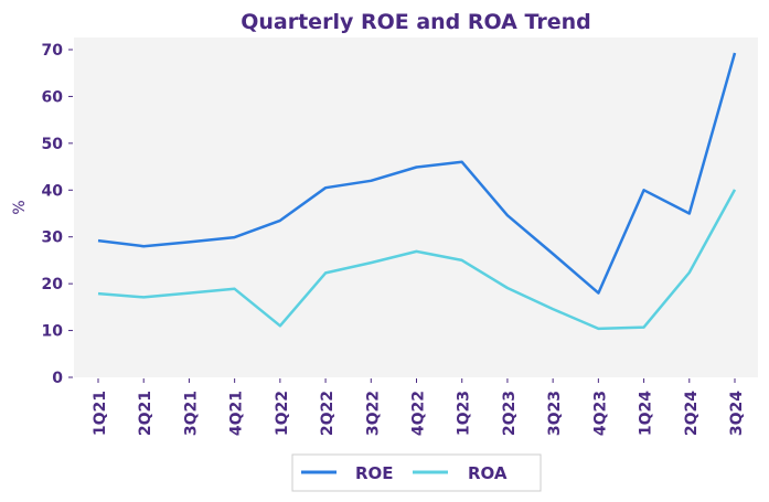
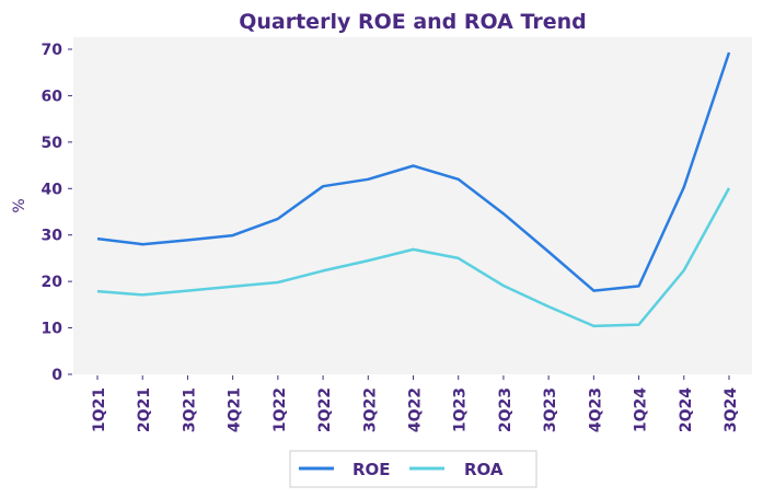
ROA/1Q22: 11 -> 20
ROE/1Q23: 46 -> 42
ROE/1Q24: 40 -> 19
ROE/2Q24: 35 -> 40
